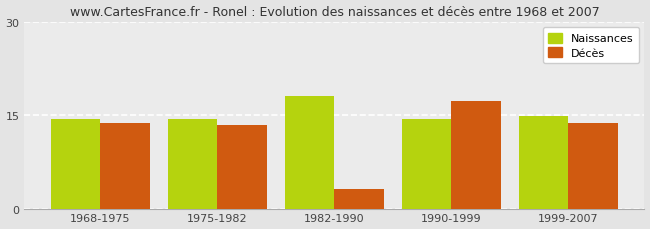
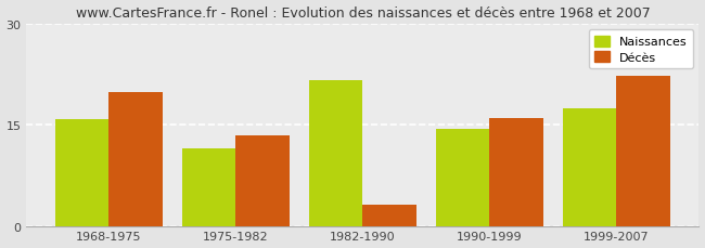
Naissances/1968-1975: 14.3 -> 15.8
Décès/1968-1975: 13.8 -> 19.8
Naissances/1975-1982: 14.3 -> 11.4
Naissances/1982-1990: 18.0 -> 21.6
Décès/1990-1999: 17.2 -> 16.0
Naissances/1999-2007: 14.8 -> 17.4
Décès/1999-2007: 13.8 -> 22.2
